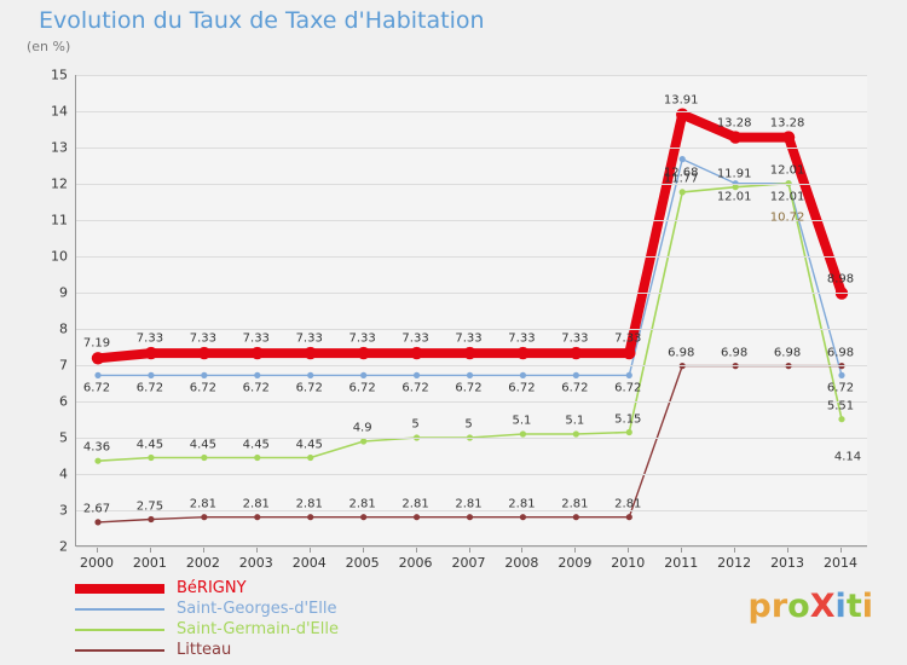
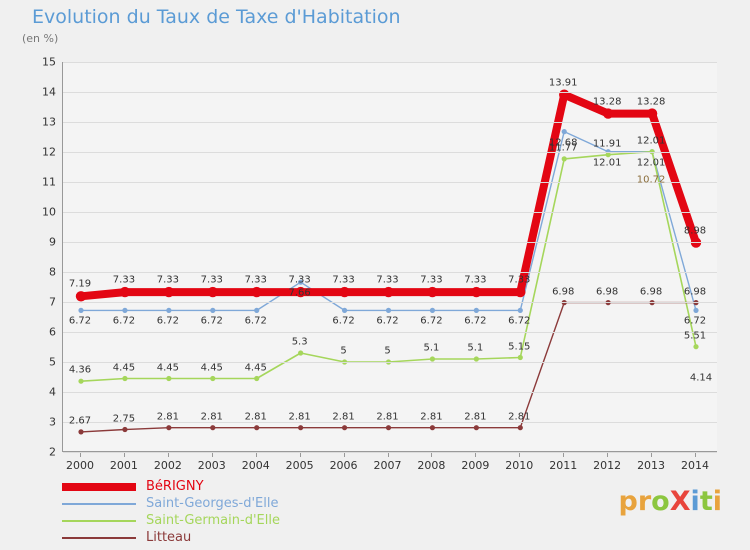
Saint-Georges-d'Elle/2005: 6.72 -> 7.66
Saint-Germain-d'Elle/2005: 4.9 -> 5.3
